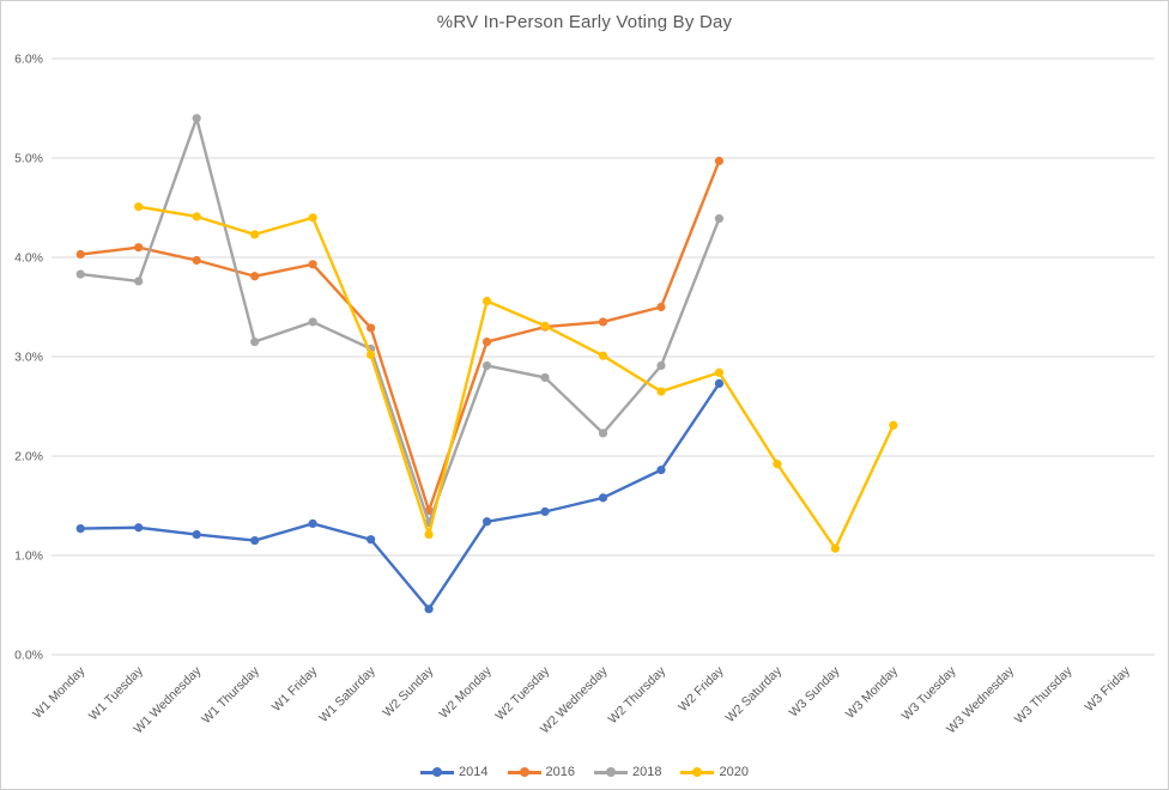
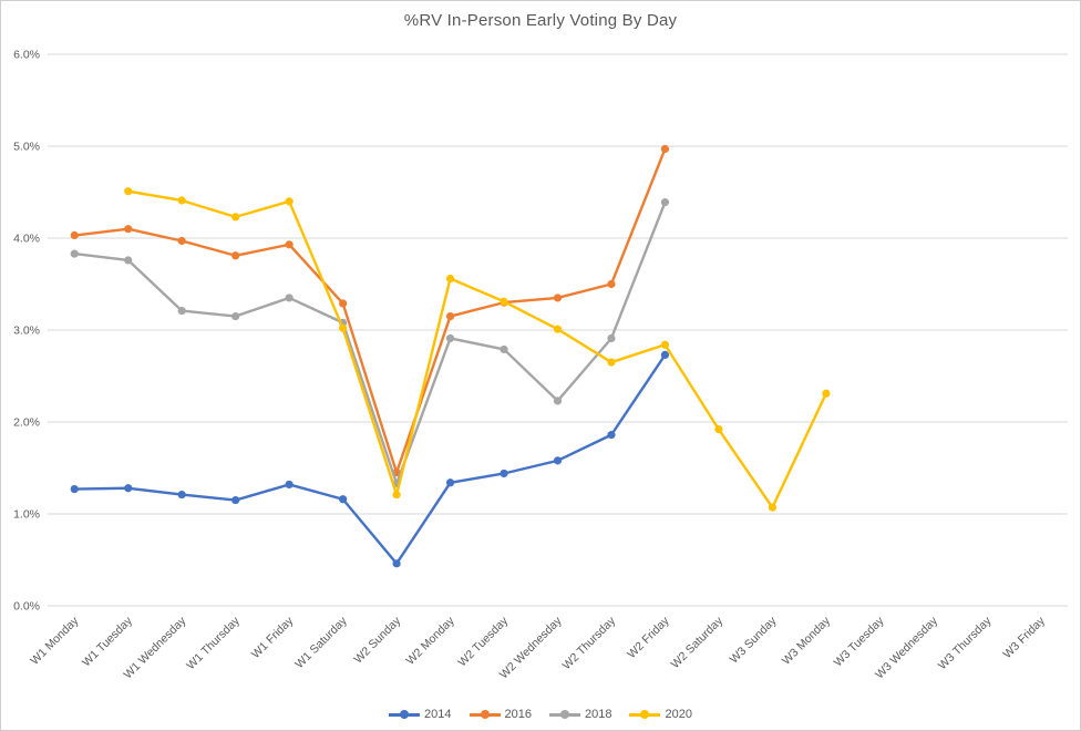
2018/W1 Wednesday: 5.4% -> 3.2%
